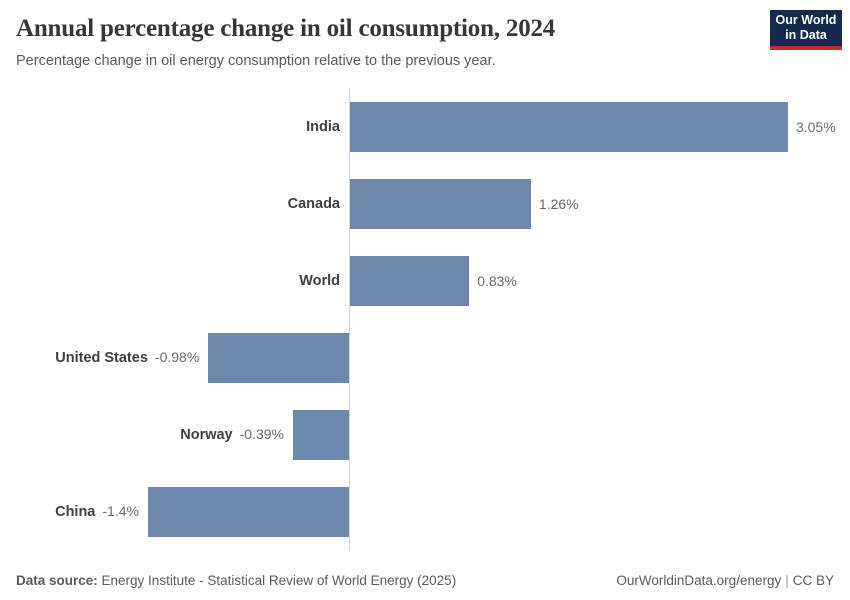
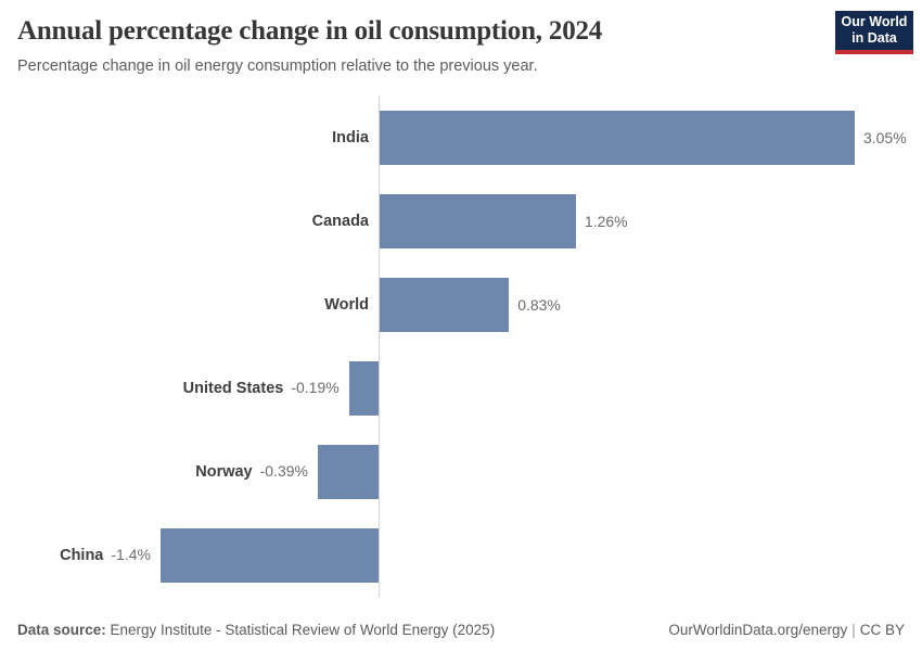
United States: -0.98% -> -0.19%
